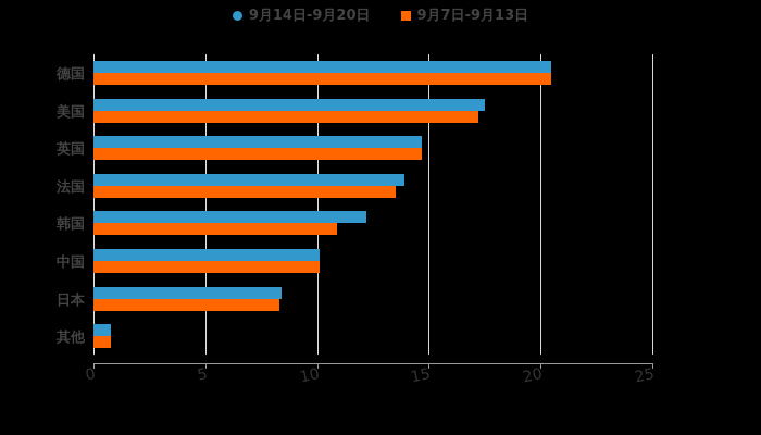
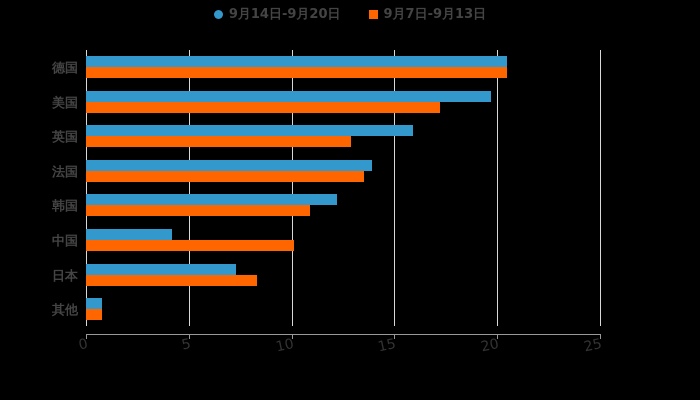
9月14日-9月20日/美国: 17.5 -> 19.7
9月14日-9月20日/英国: 14.7 -> 15.9
9月7日-9月13日/英国: 14.7 -> 12.9
9月14日-9月20日/中国: 10.1 -> 4.2
9月14日-9月20日/日本: 8.4 -> 7.3
